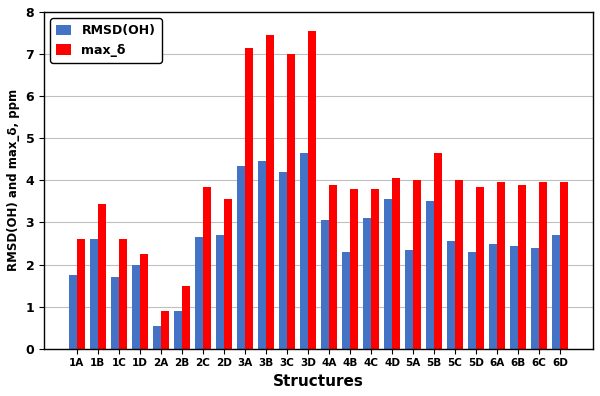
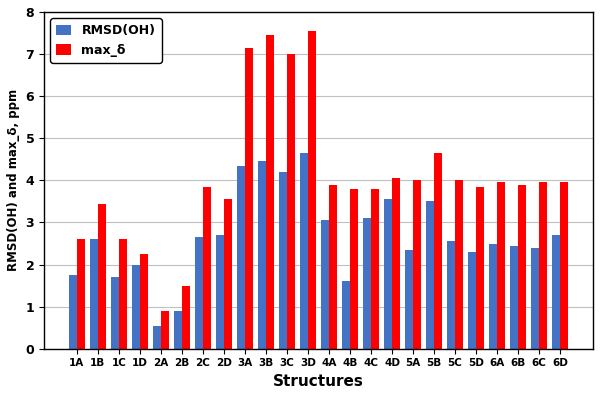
RMSD(OH)/4B: 2.30 -> 1.60
